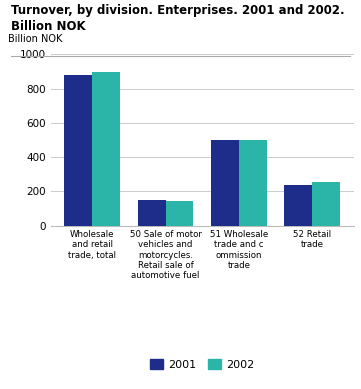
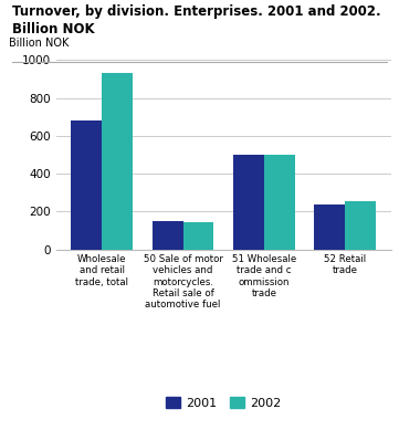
2001/Wholesale and retail trade, total: 880 -> 680
2002/Wholesale and retail trade, total: 900 -> 930
